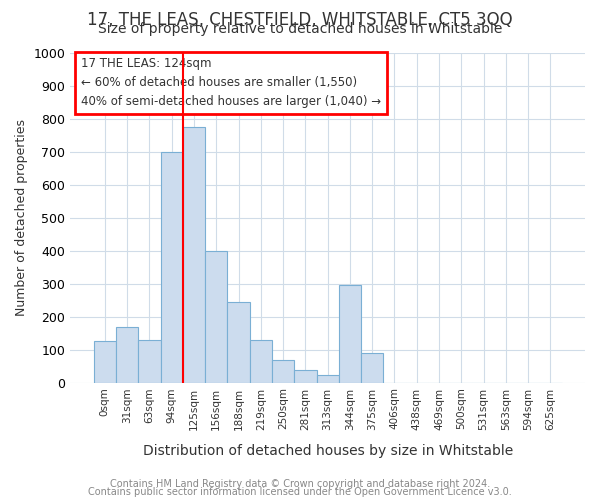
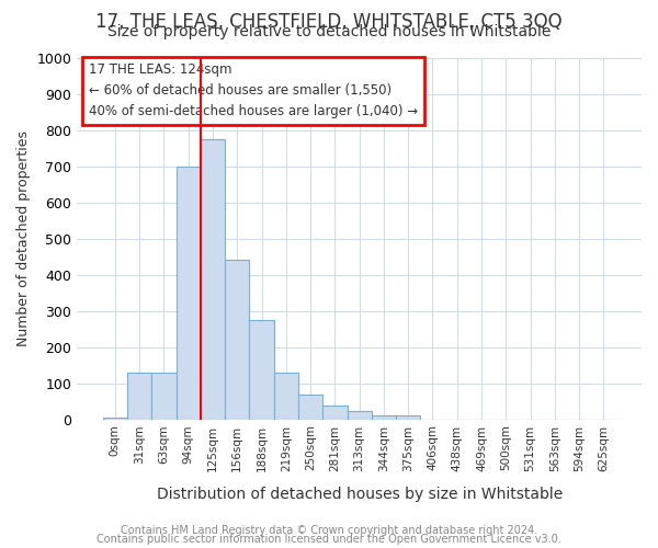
0sqm: 125 -> 5
31sqm: 170 -> 128
156sqm: 400 -> 440
188sqm: 245 -> 275
344sqm: 295 -> 12
375sqm: 90 -> 12
